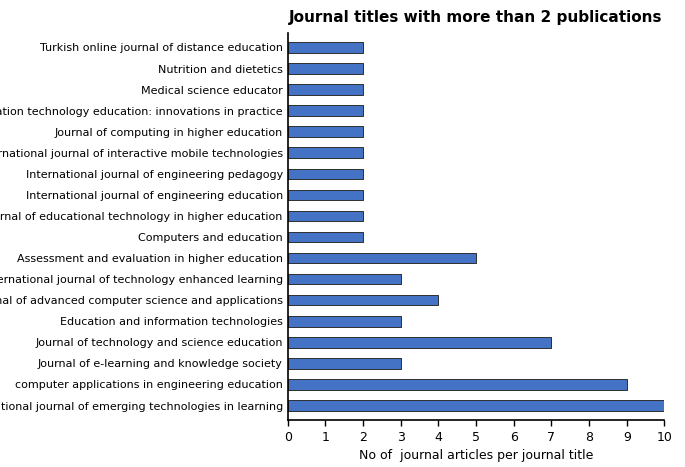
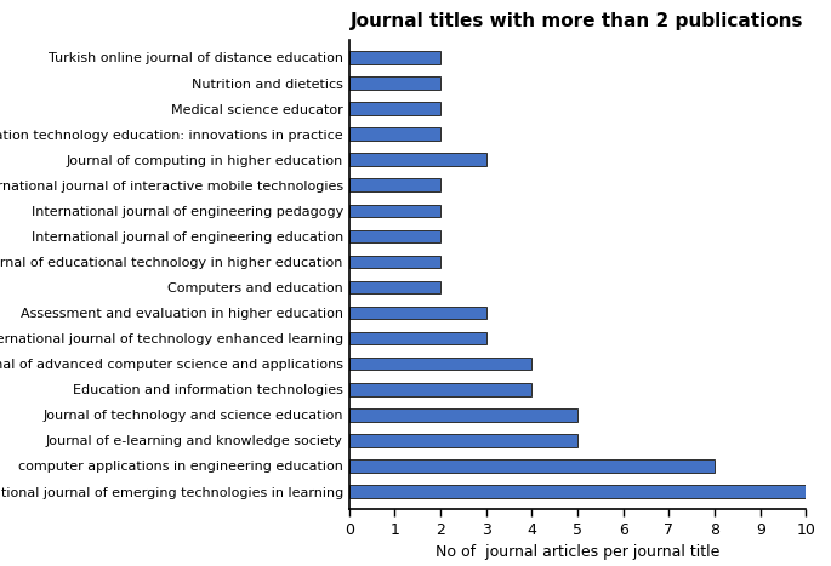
Journal of computing in higher education: 2 -> 3
Assessment and evaluation in higher education: 5 -> 3
Education and information technologies: 3 -> 4
Journal of technology and science education: 7 -> 5
Journal of e-learning and knowledge society: 3 -> 5
computer applications in engineering education: 9 -> 8
